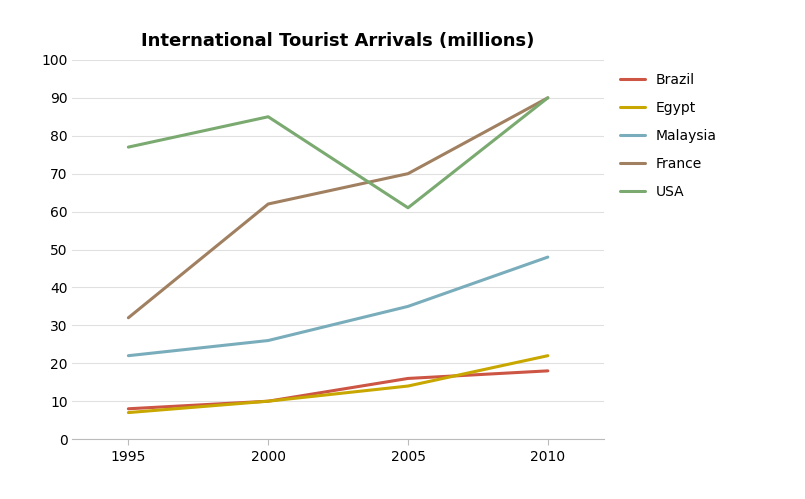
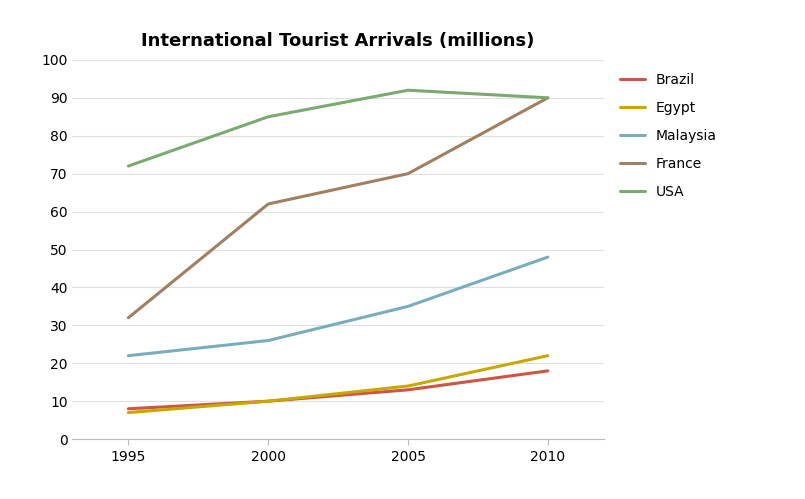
USA/1995: 77 -> 72
Brazil/2005: 16 -> 13
USA/2005: 61 -> 92
